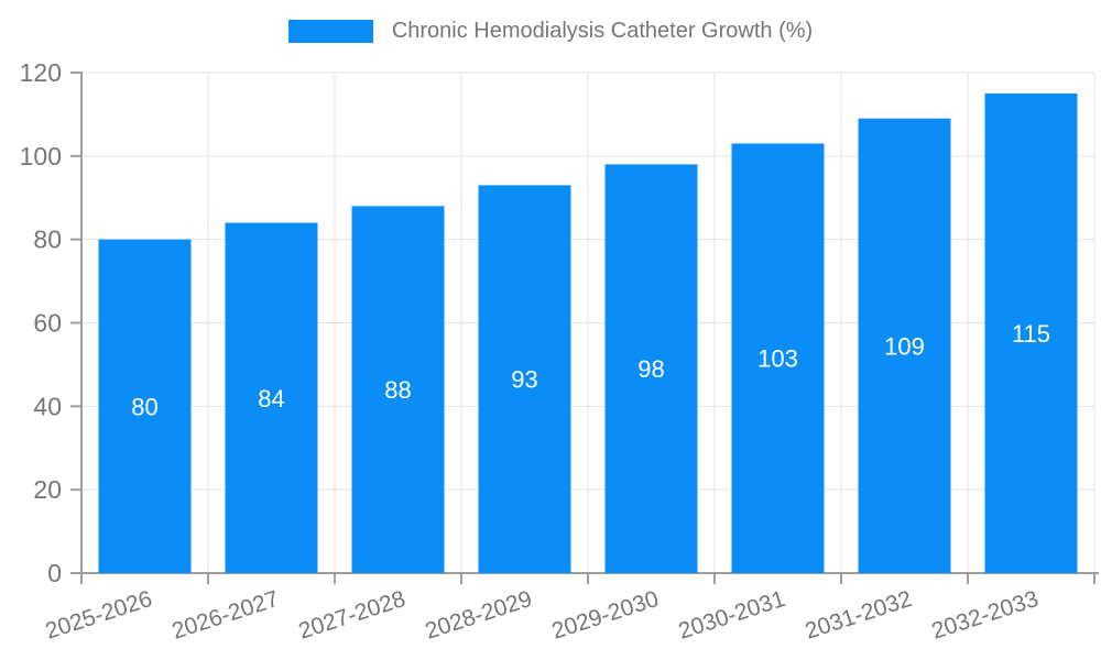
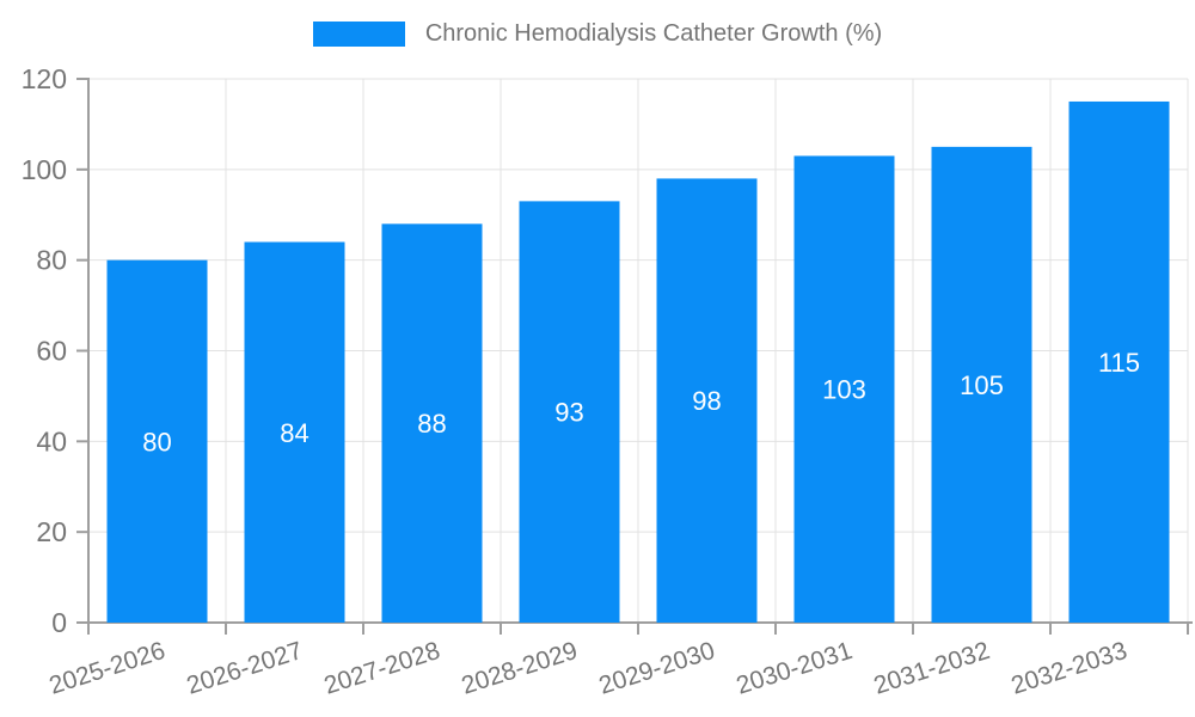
2031-2032: 109 -> 105
